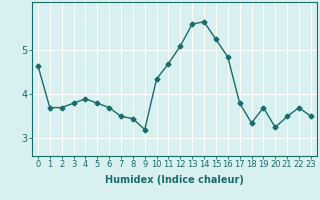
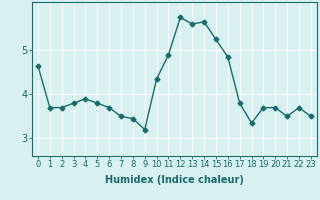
11: 4.70 -> 4.90
12: 5.10 -> 5.75
20: 3.25 -> 3.70
